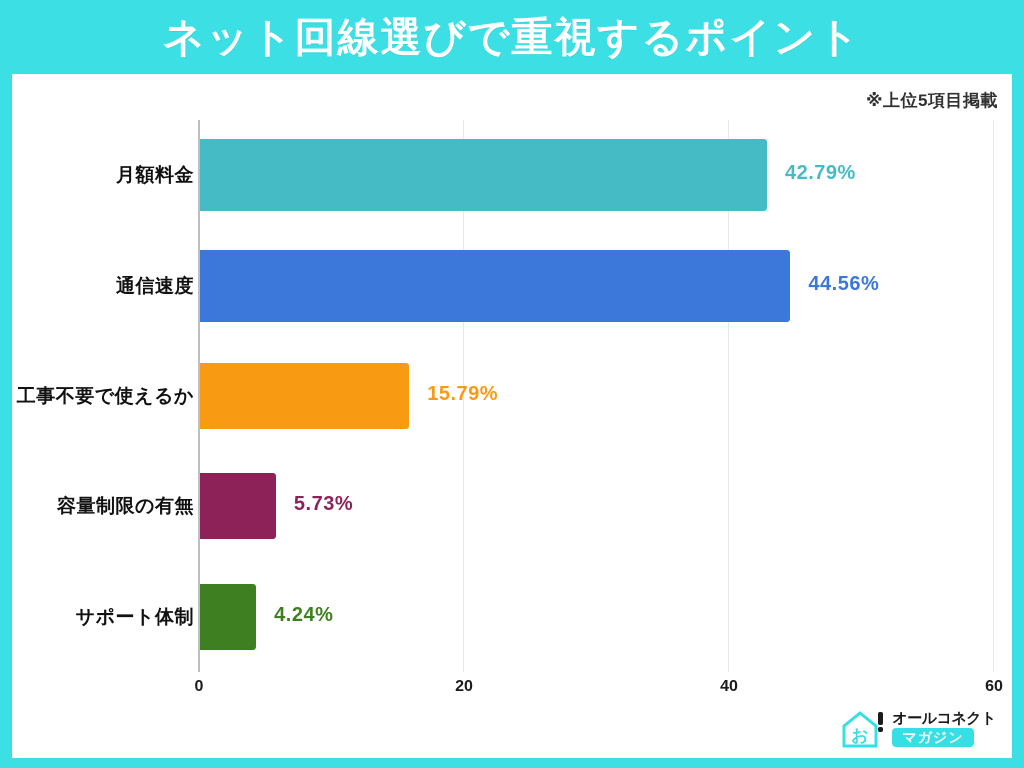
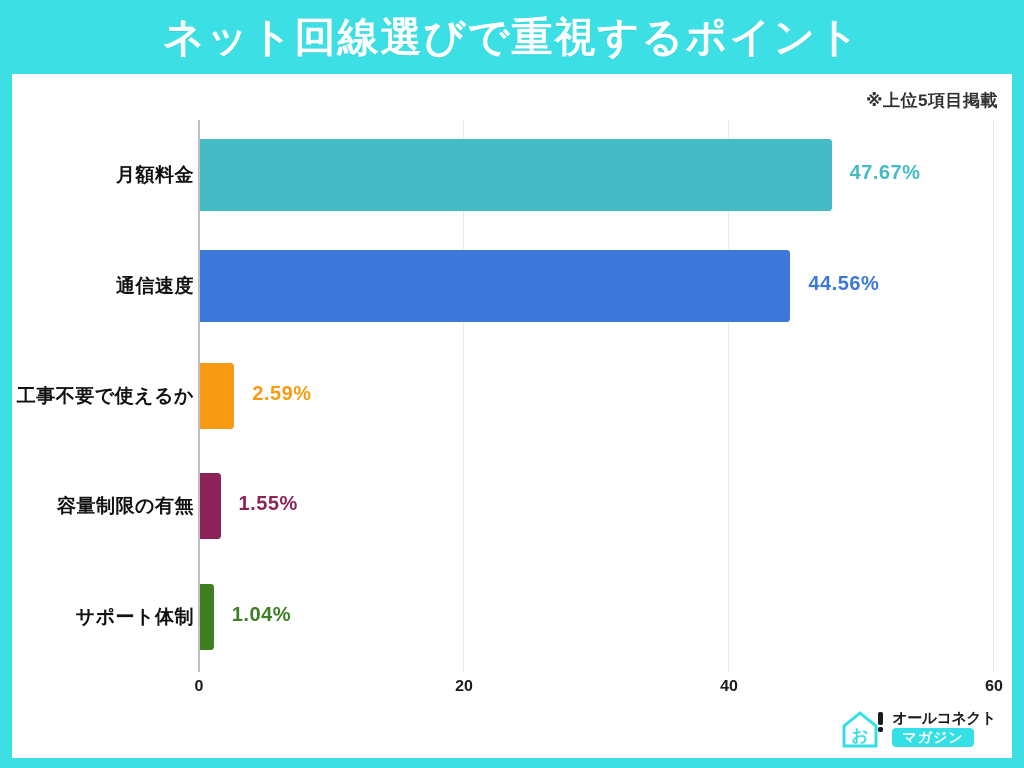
月額料金: 42.79% -> 47.67%
工事不要で使えるか: 15.79% -> 2.59%
容量制限の有無: 5.73% -> 1.55%
サポート体制: 4.24% -> 1.04%
